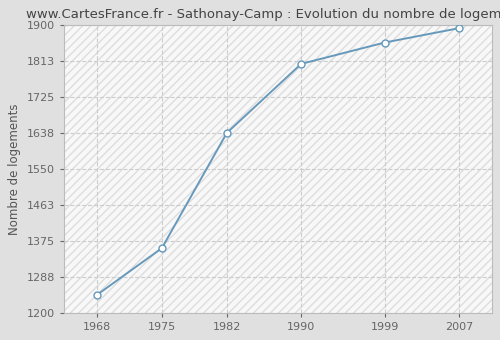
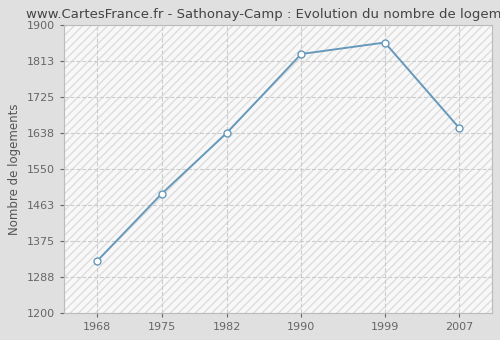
1968: 1243 -> 1325
1975: 1357 -> 1490
1990: 1806 -> 1830
2007: 1893 -> 1650
